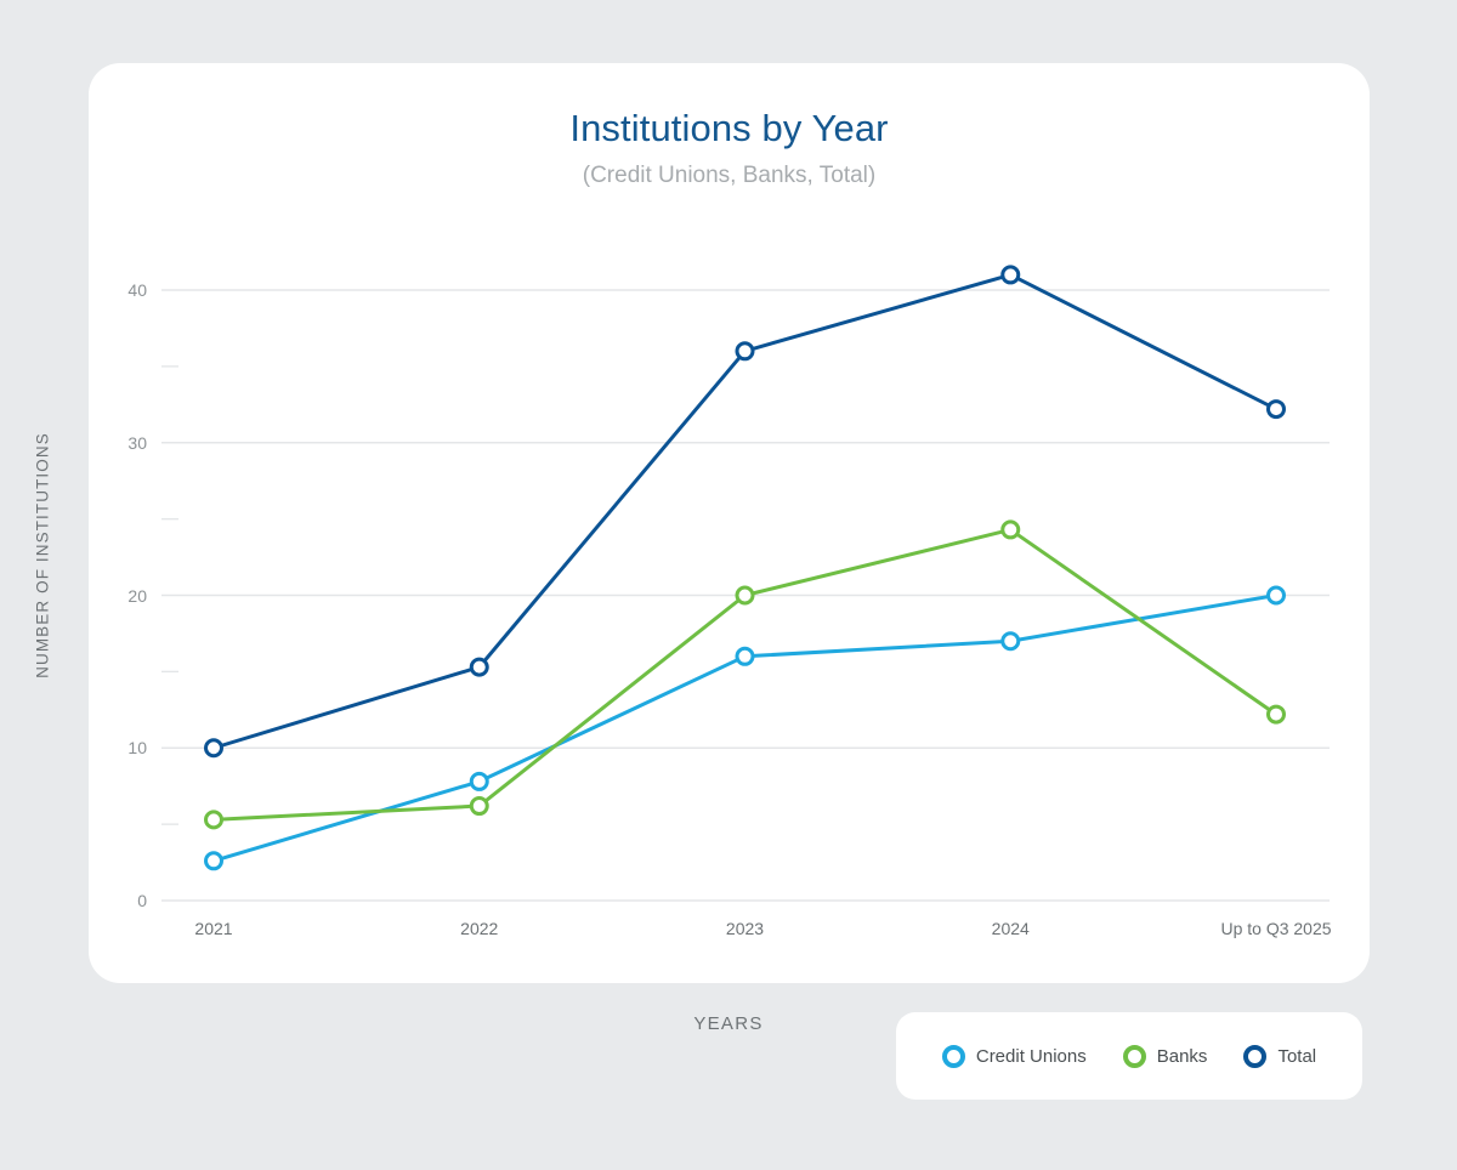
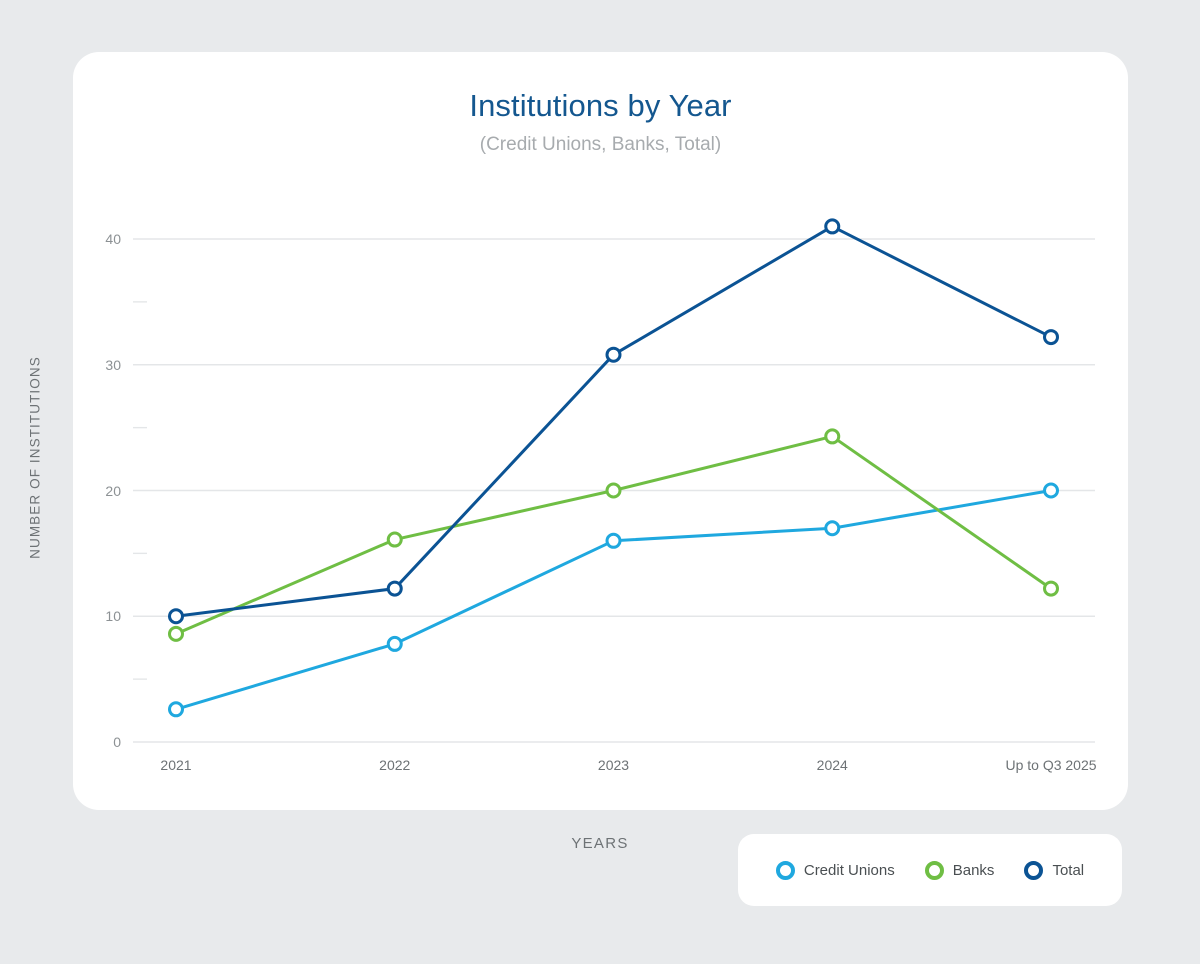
Banks/2021: 5.3 -> 8.6
Banks/2022: 6.2 -> 16.1
Total/2022: 15.3 -> 12.2
Total/2023: 36.0 -> 30.8
